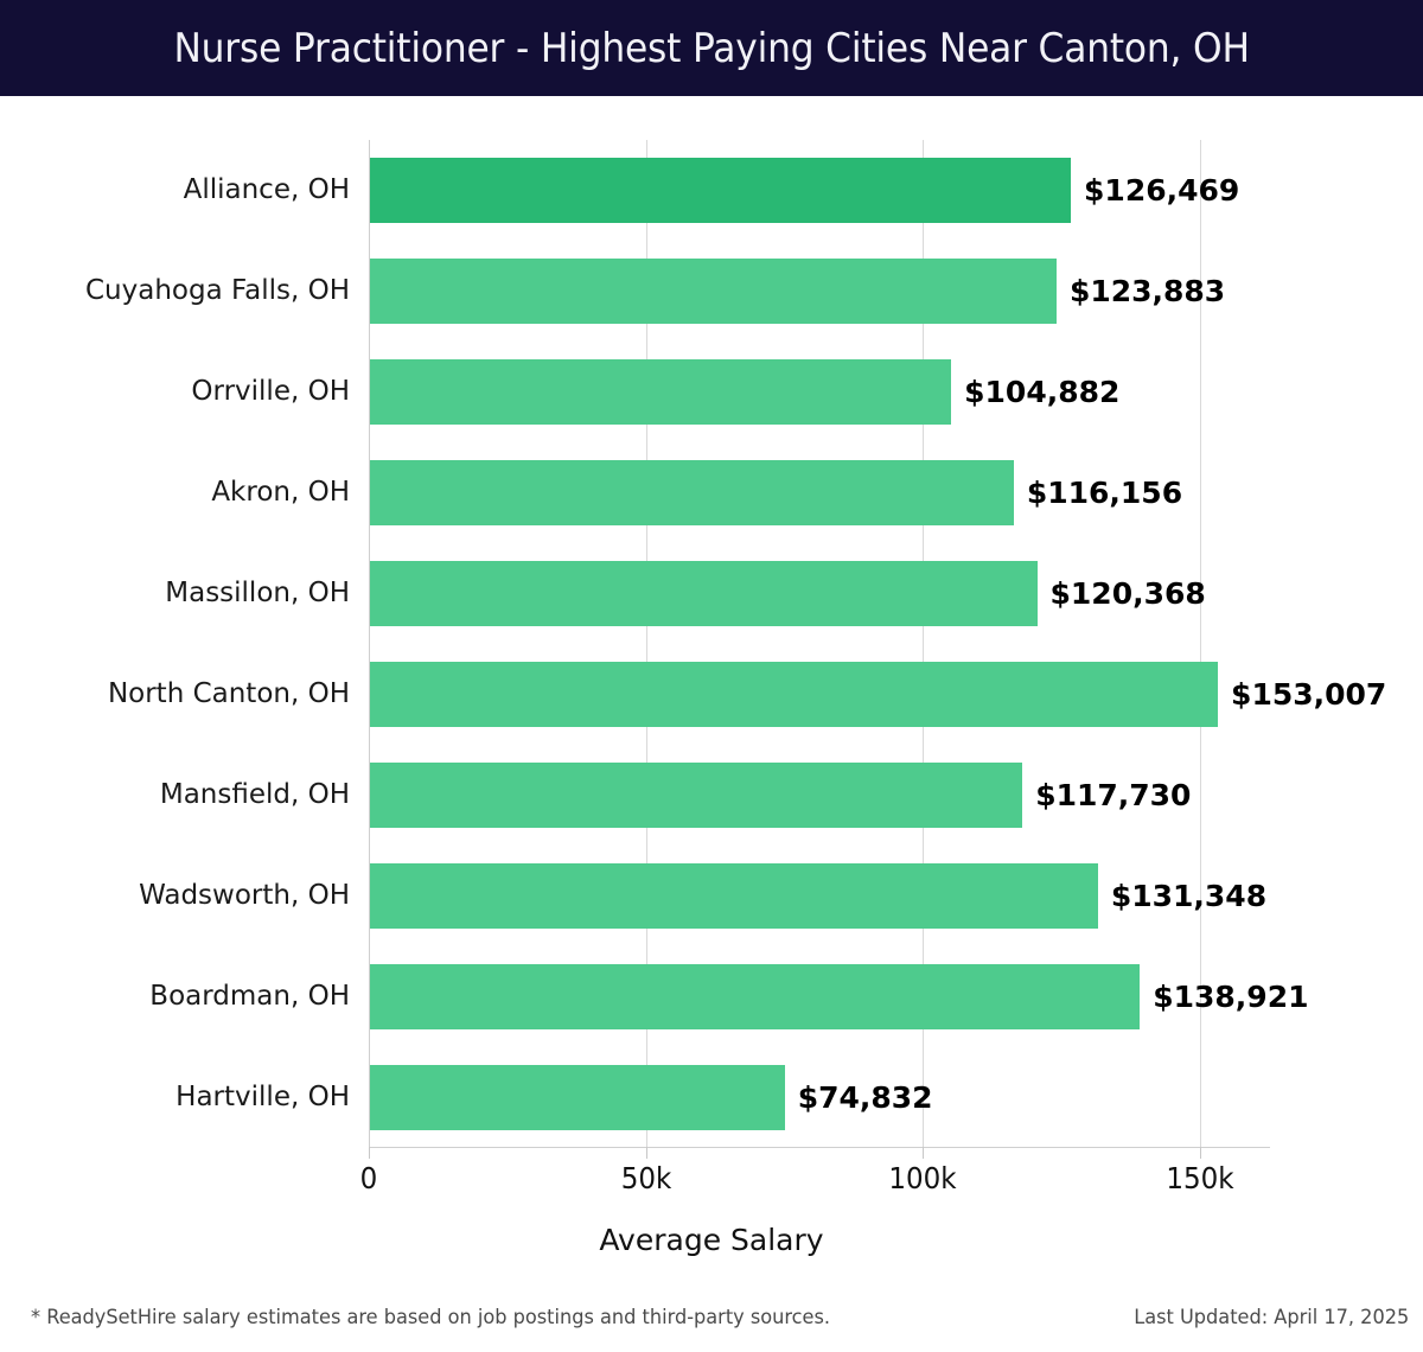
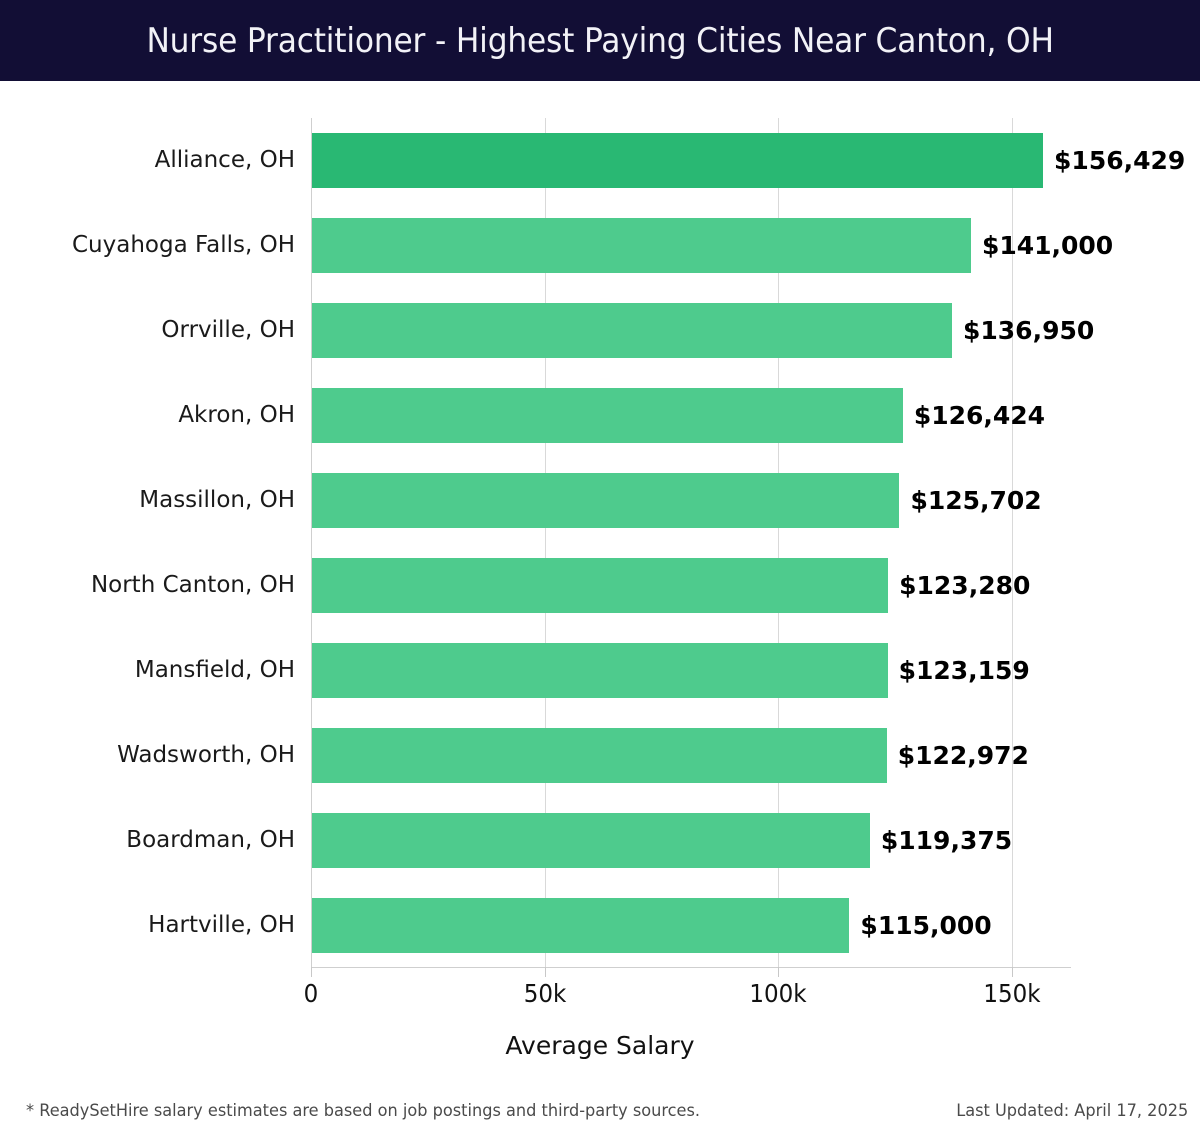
Alliance, OH: $126,469 -> $156,429
Cuyahoga Falls, OH: $123,883 -> $141,000
Orrville, OH: $104,882 -> $136,950
Akron, OH: $116,156 -> $126,424
Massillon, OH: $120,368 -> $125,702
North Canton, OH: $153,007 -> $123,280
Mansfield, OH: $117,730 -> $123,159
Wadsworth, OH: $131,348 -> $122,972
Boardman, OH: $138,921 -> $119,375
Hartville, OH: $74,832 -> $115,000
